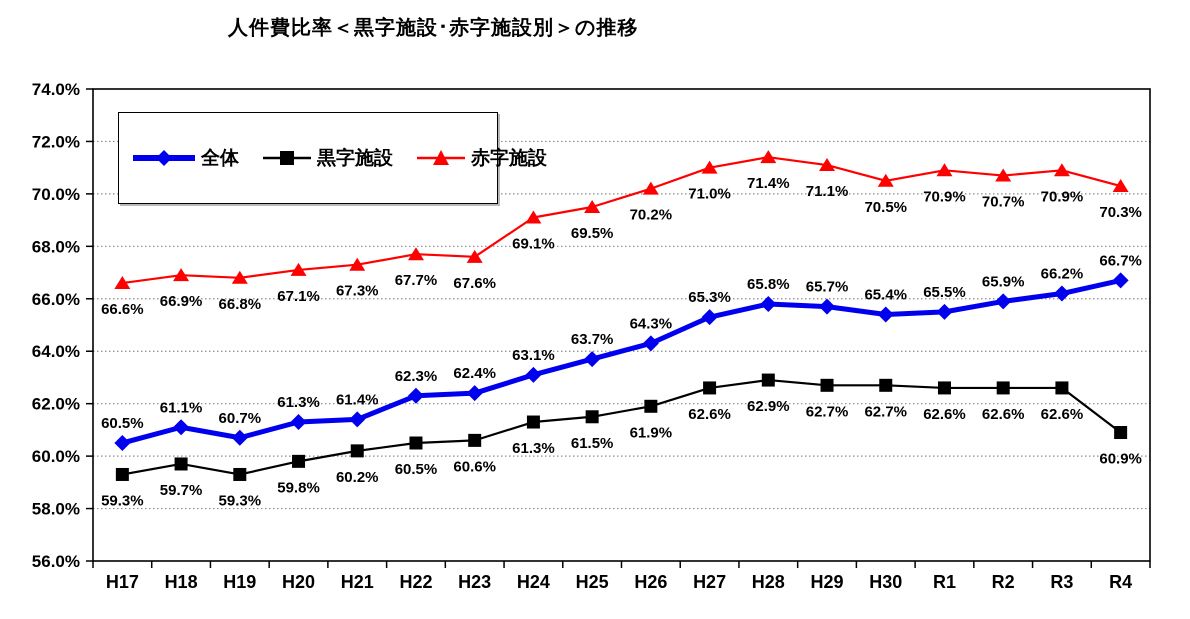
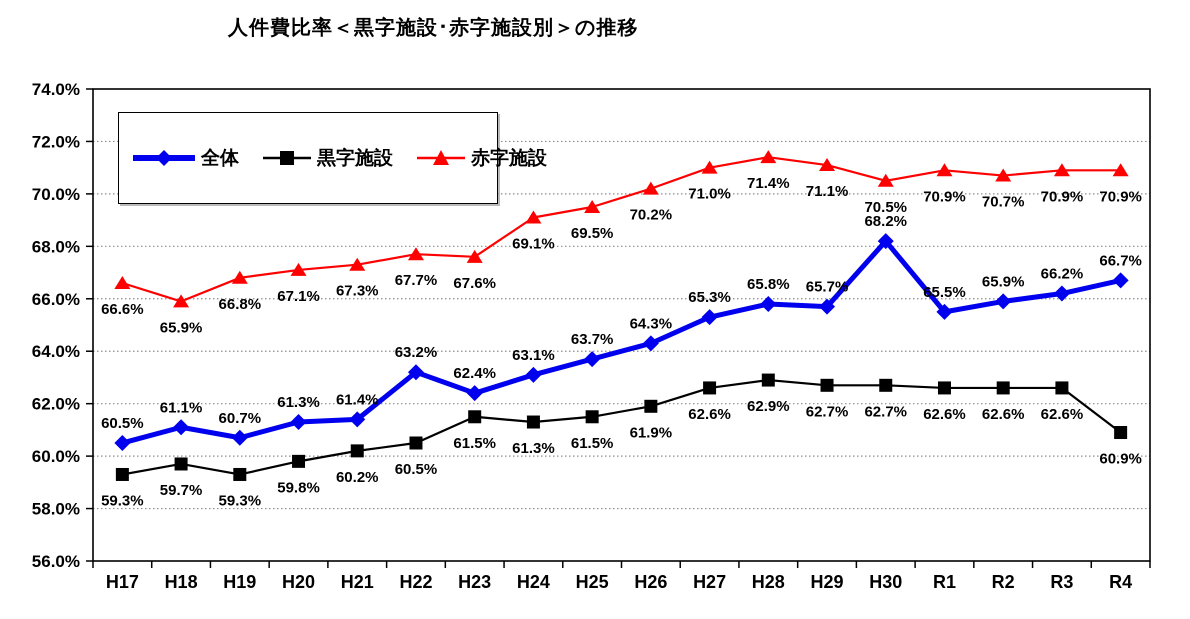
赤字施設/H18: 66.9% -> 65.9%
全体/H22: 62.3% -> 63.2%
黒字施設/H23: 60.6% -> 61.5%
全体/H30: 65.4% -> 68.2%
赤字施設/R4: 70.3% -> 70.9%
